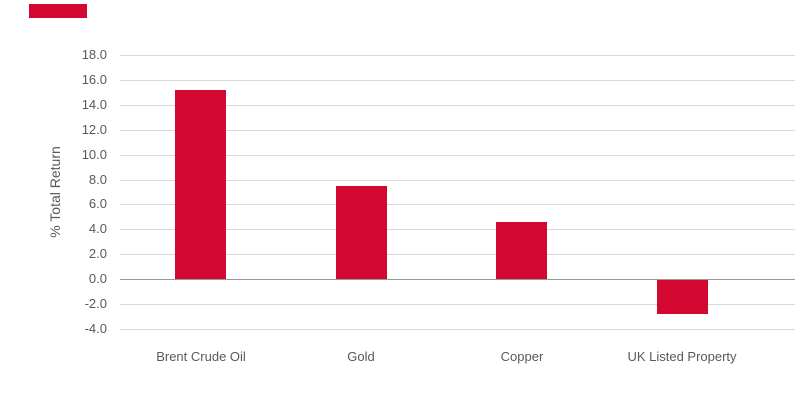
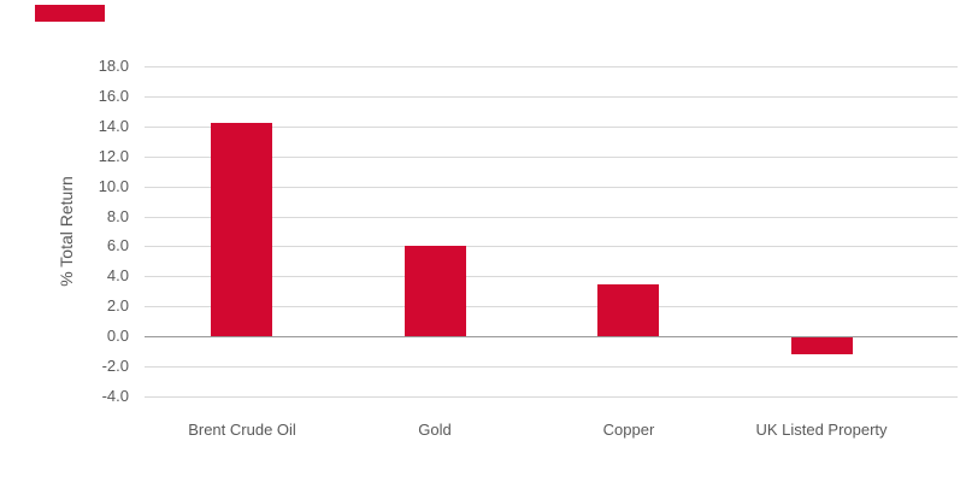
Brent Crude Oil: 15.2 -> 14.2
Gold: 7.5 -> 6.0
Copper: 4.6 -> 3.5
UK Listed Property: -2.7 -> -1.1
